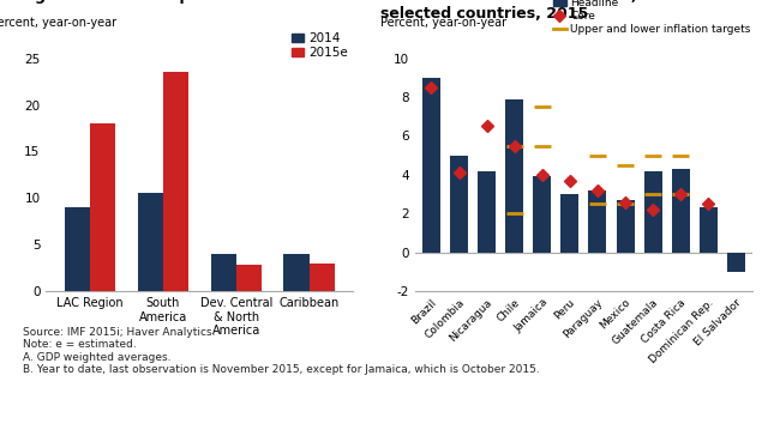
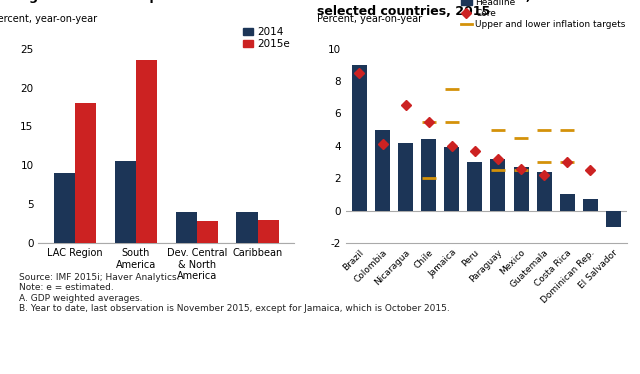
Chile: 7.9 -> 4.4
Guatemala: 4.2 -> 2.4
Costa Rica: 4.3 -> 1.0
Dominican Rep.: 2.3 -> 0.7
